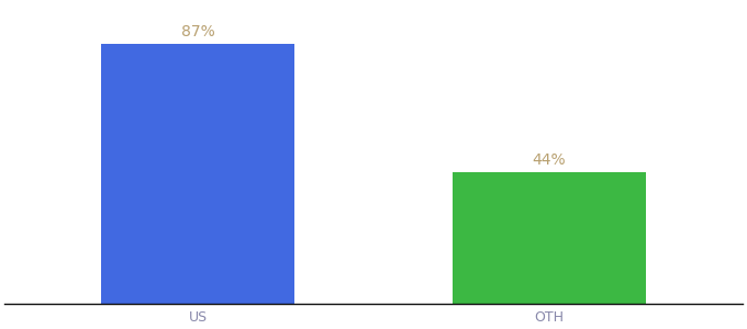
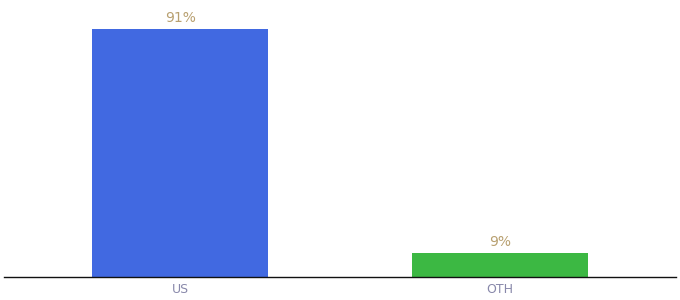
US: 87% -> 91%
OTH: 44% -> 9%
